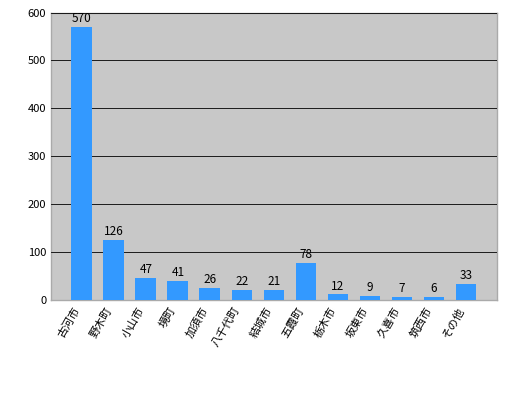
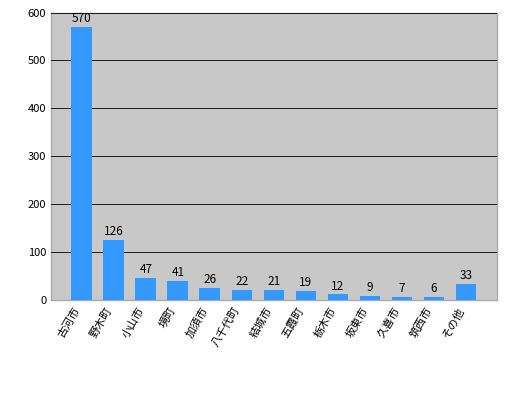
五霞町: 78 -> 19
